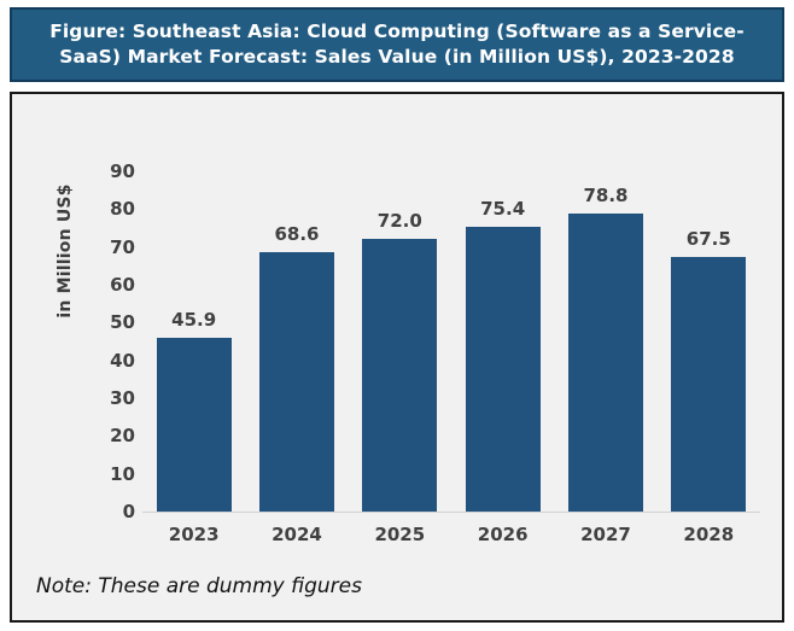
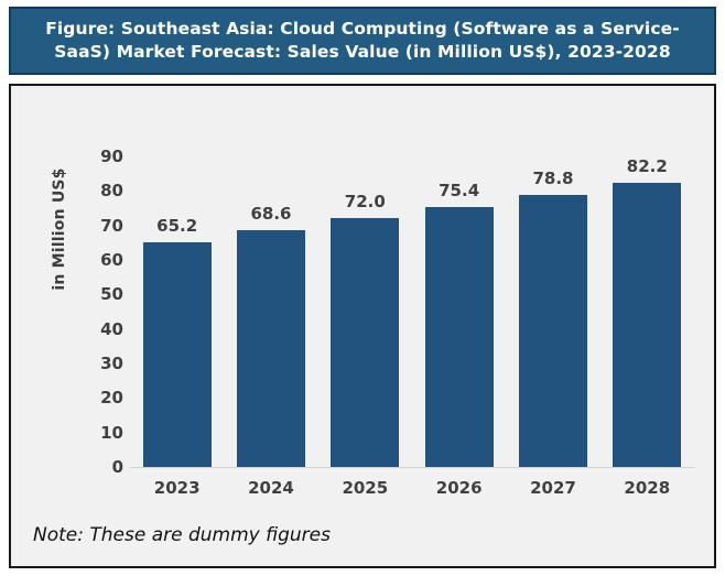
2023: 45.9 -> 65.2
2028: 67.5 -> 82.2
